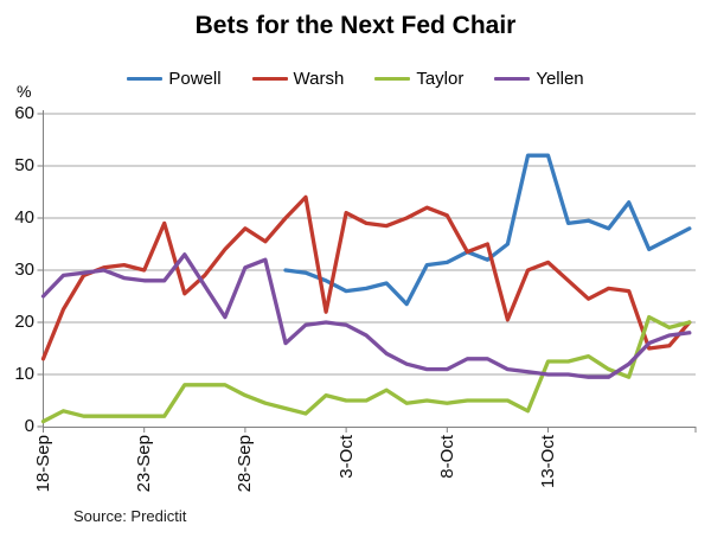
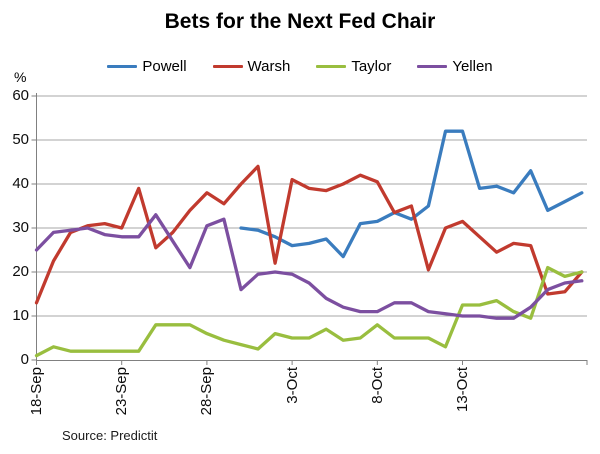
Taylor/8-Oct: 4 -> 8
